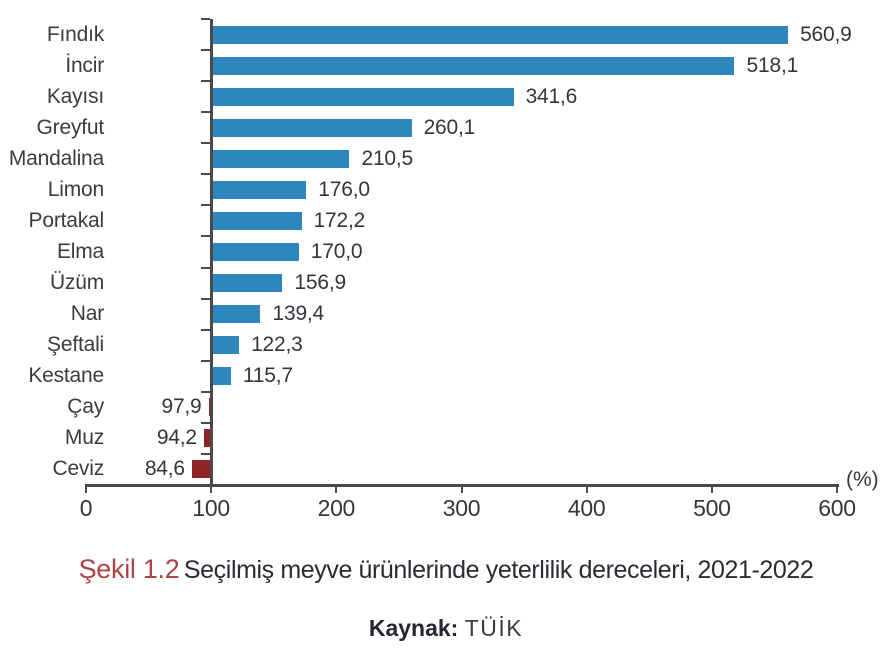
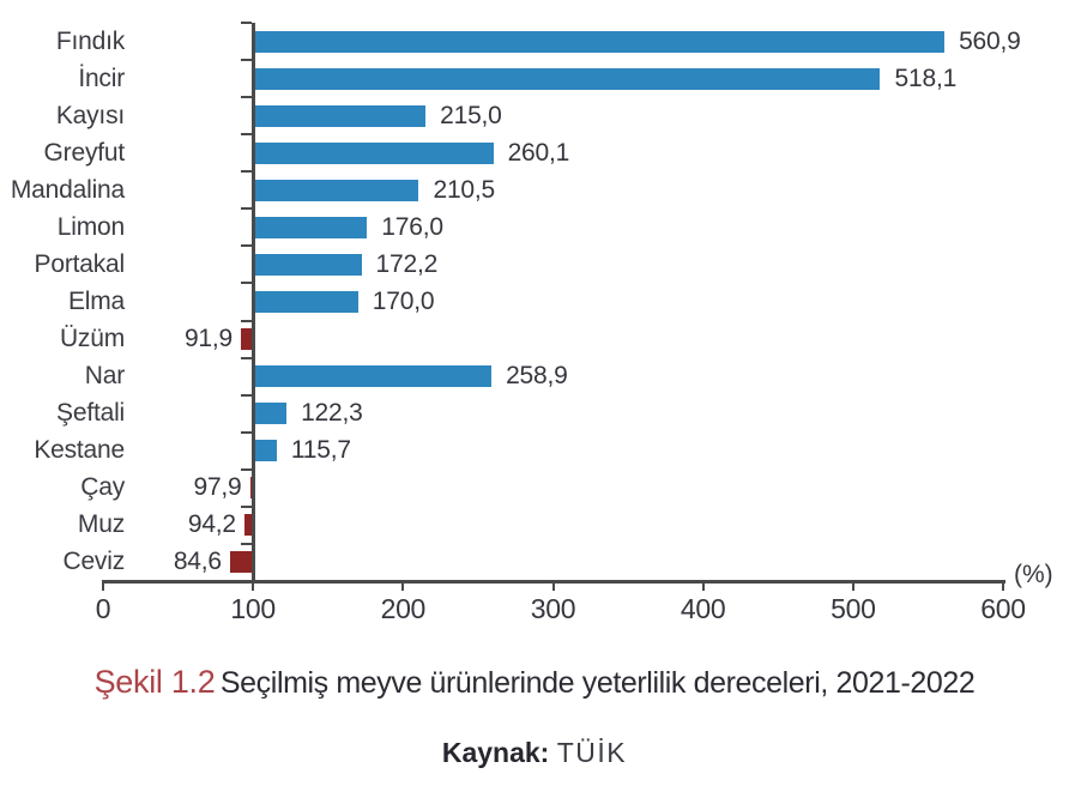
Kayısı: 341,6 -> 215,0
Üzüm: 156,9 -> 91,9
Nar: 139,4 -> 258,9
